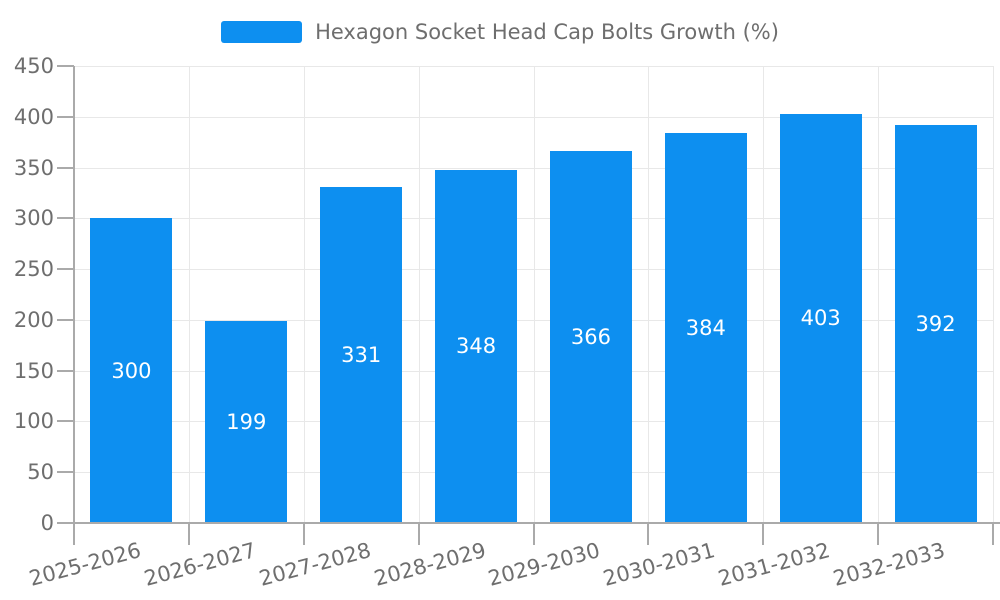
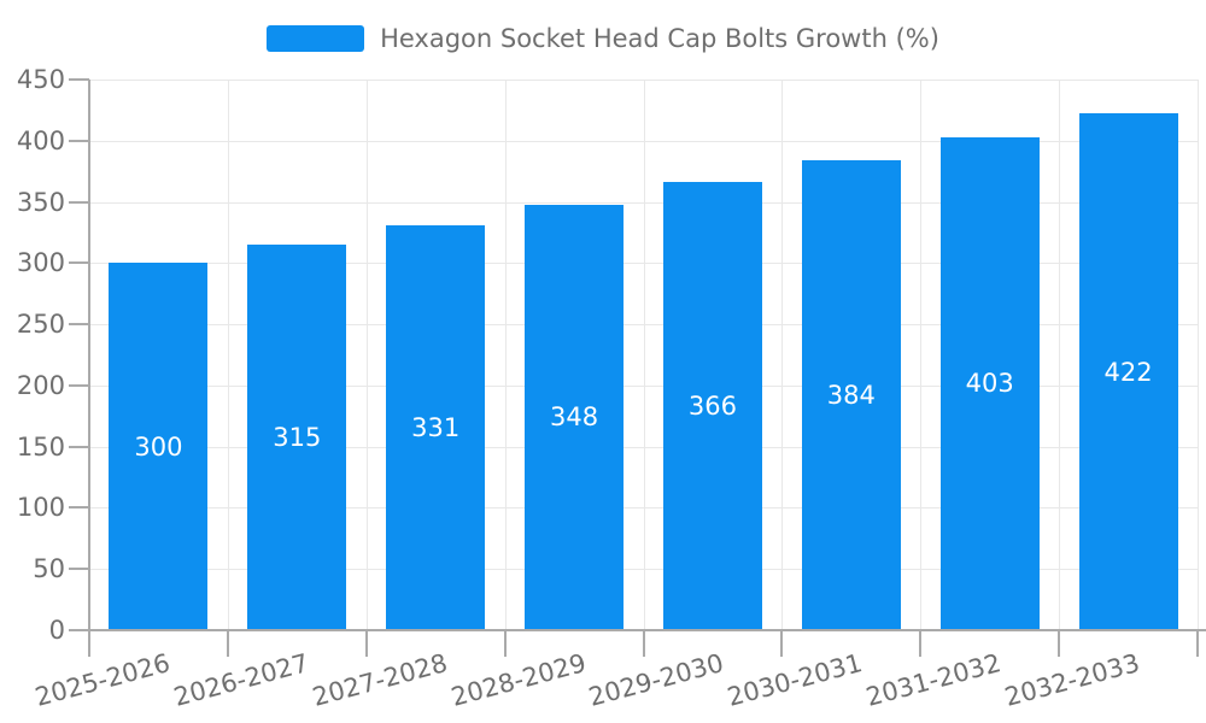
2026-2027: 199 -> 315
2032-2033: 392 -> 422
